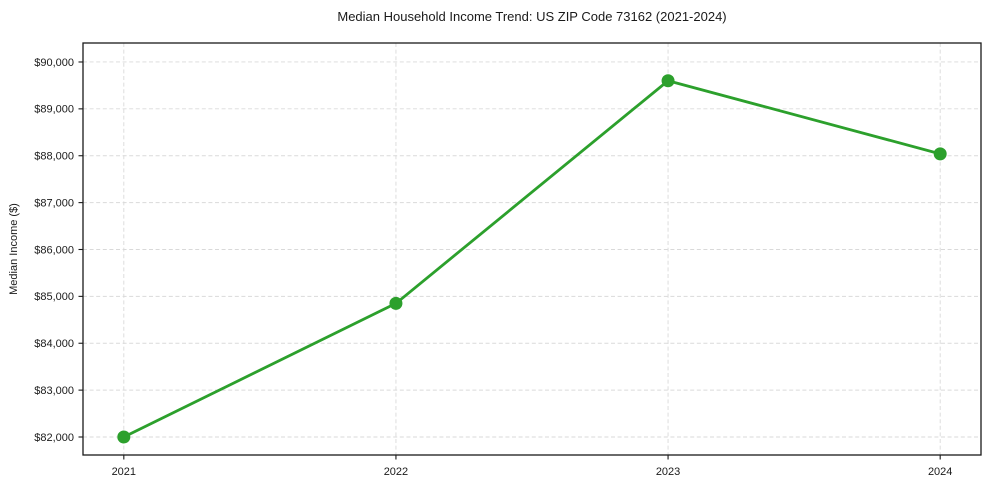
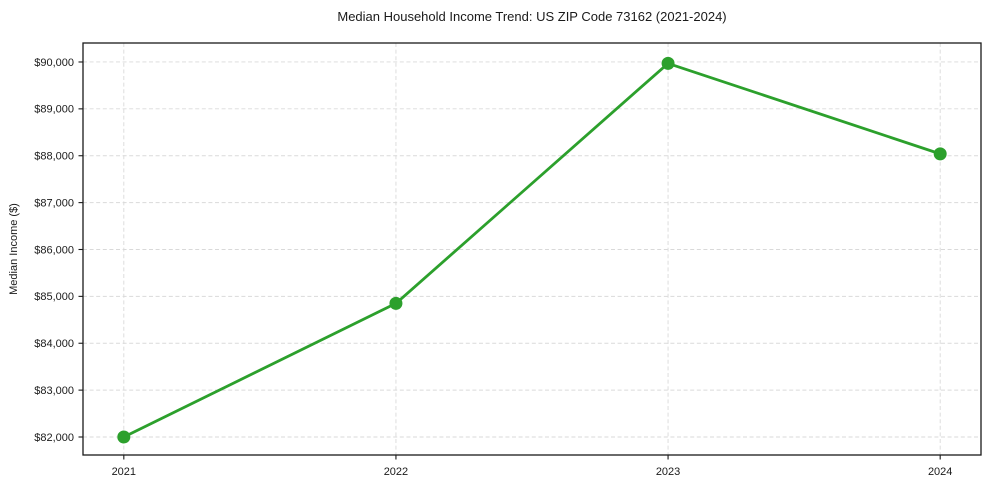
2023: $89600 -> $90000
